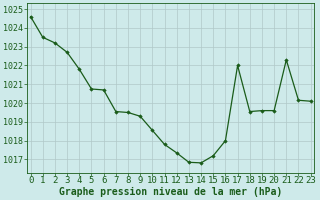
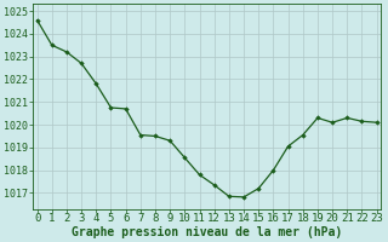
17: 1022.0 -> 1019.0
19: 1019.6 -> 1020.3
20: 1019.6 -> 1020.1
21: 1022.3 -> 1020.3
